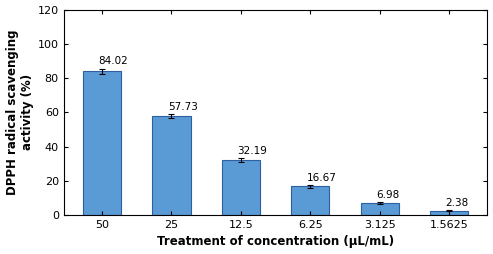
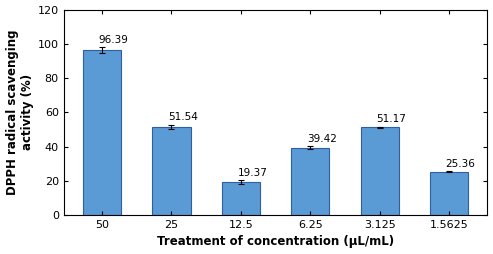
50: 84.02 -> 96.39
25: 57.73 -> 51.54
12.5: 32.19 -> 19.37
6.25: 16.67 -> 39.42
3.125: 6.98 -> 51.17
1.5625: 2.38 -> 25.36
